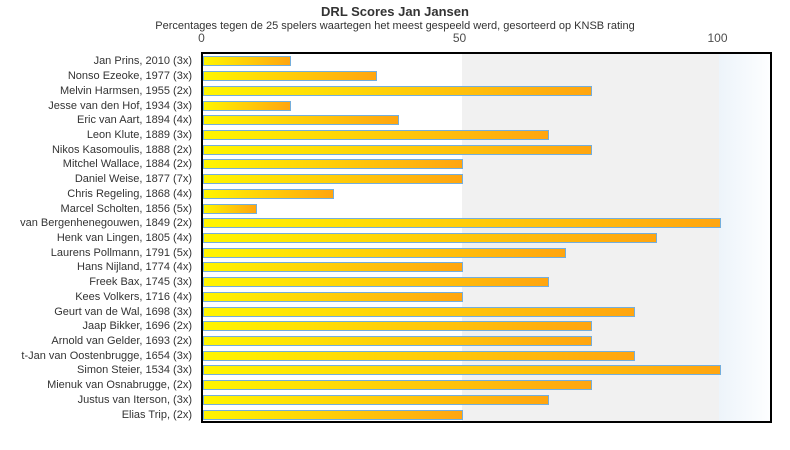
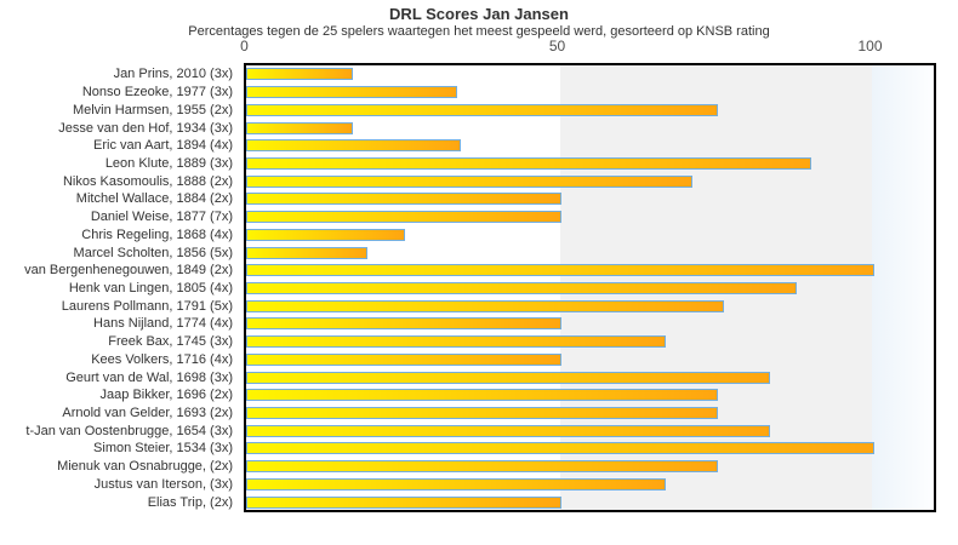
Eric van Aart, 1894 (4x): 38 -> 34
Leon Klute, 1889 (3x): 67 -> 90
Nikos Kasomoulis, 1888 (2x): 75 -> 71
Marcel Scholten, 1856 (5x): 10 -> 19
Laurens Pollmann, 1791 (5x): 70 -> 76
